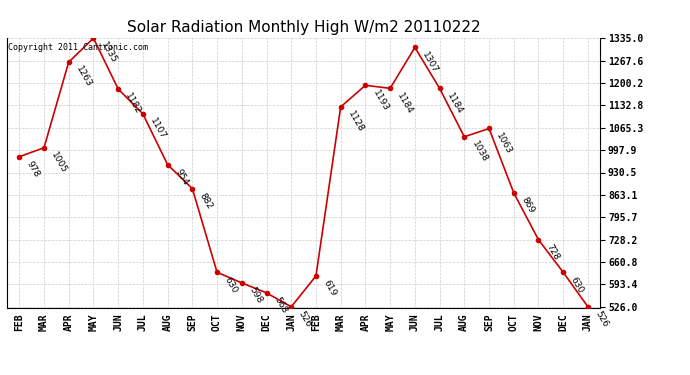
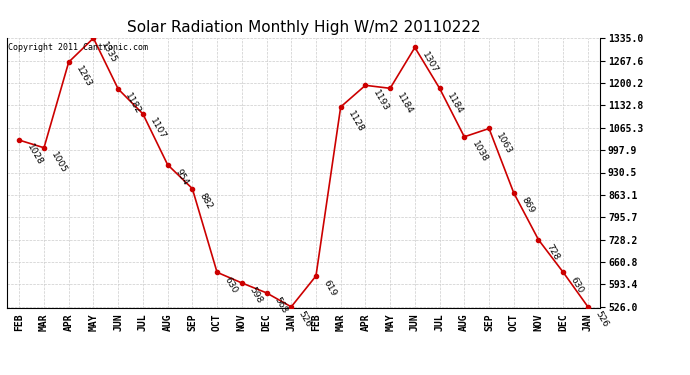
FEB: 978 -> 1028
